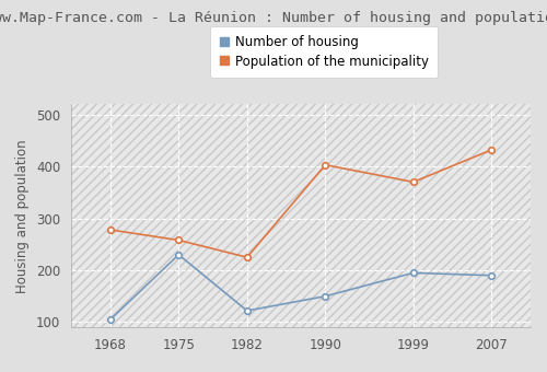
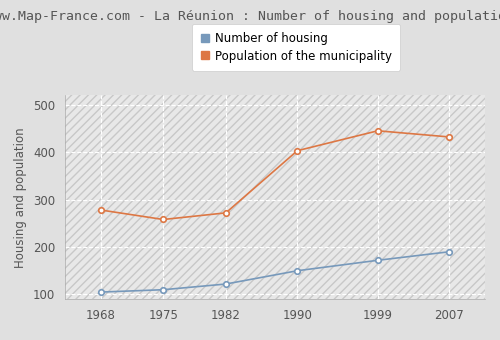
Number of housing/1975: 230 -> 110
Population of the municipality/1982: 225 -> 272
Number of housing/1999: 195 -> 172
Population of the municipality/1999: 370 -> 445
